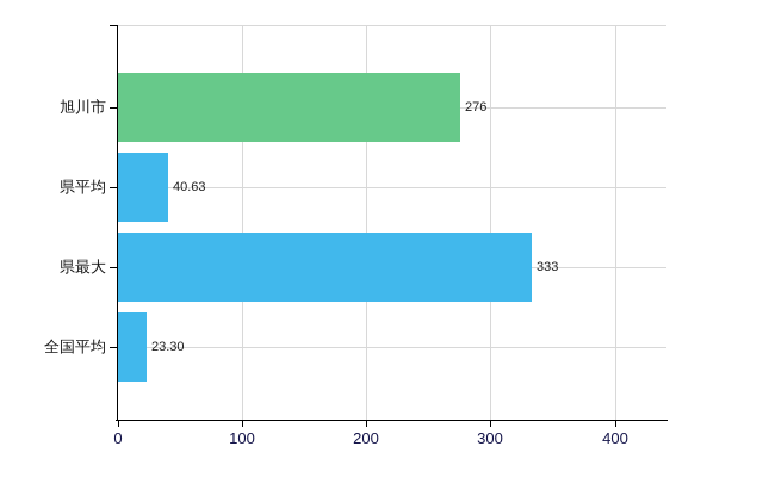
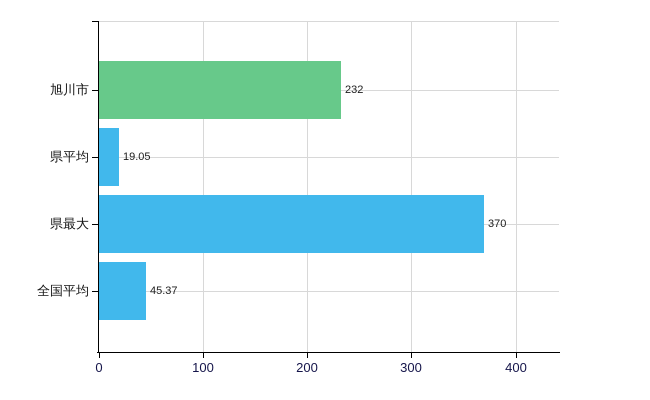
旭川市: 276 -> 232
県平均: 40.63 -> 19.05
県最大: 333 -> 370
全国平均: 23.30 -> 45.37
